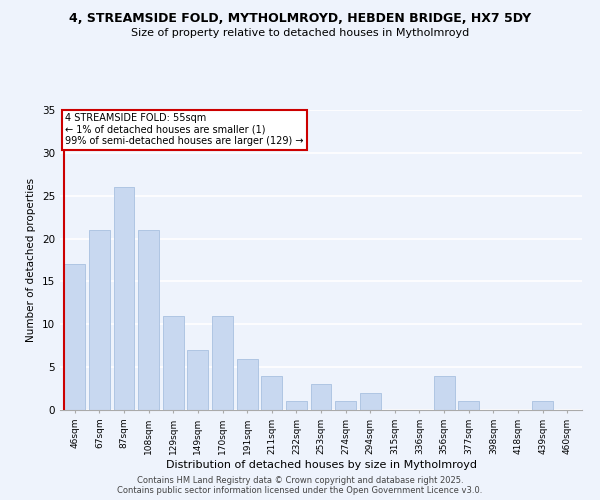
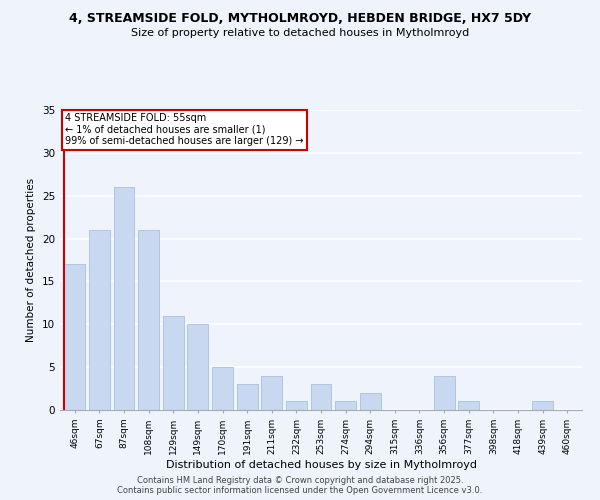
149sqm: 7 -> 10
170sqm: 11 -> 5
191sqm: 6 -> 3
